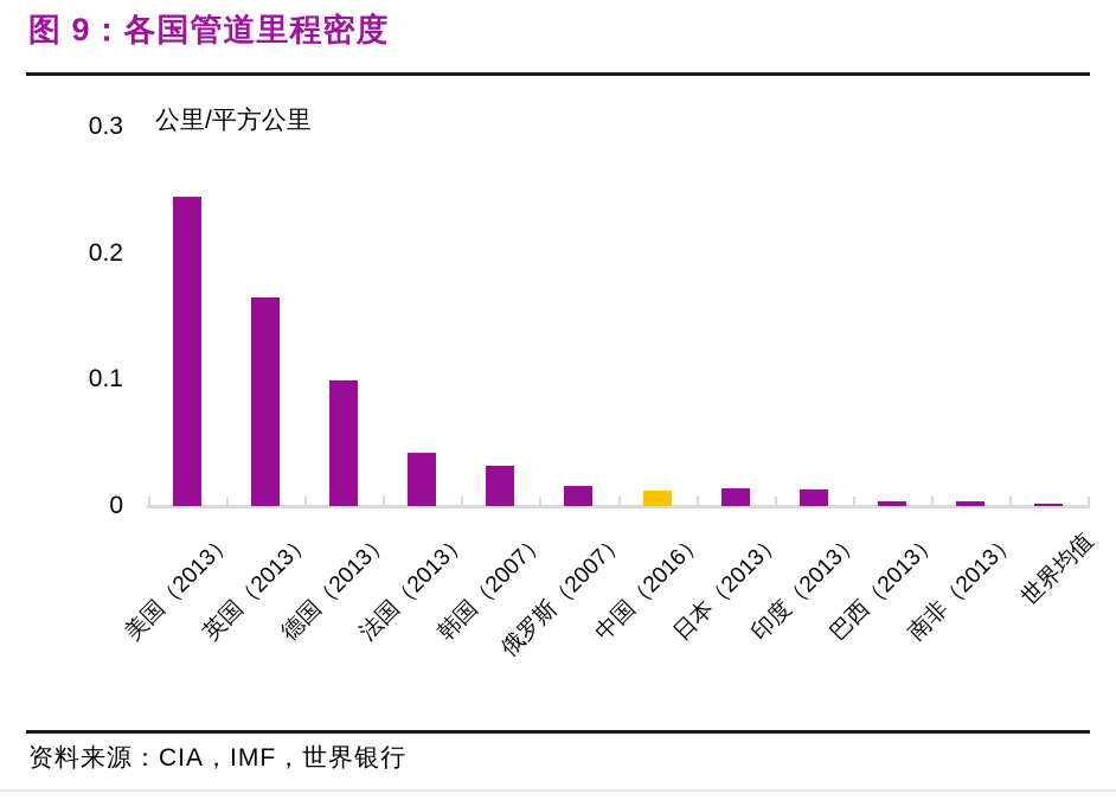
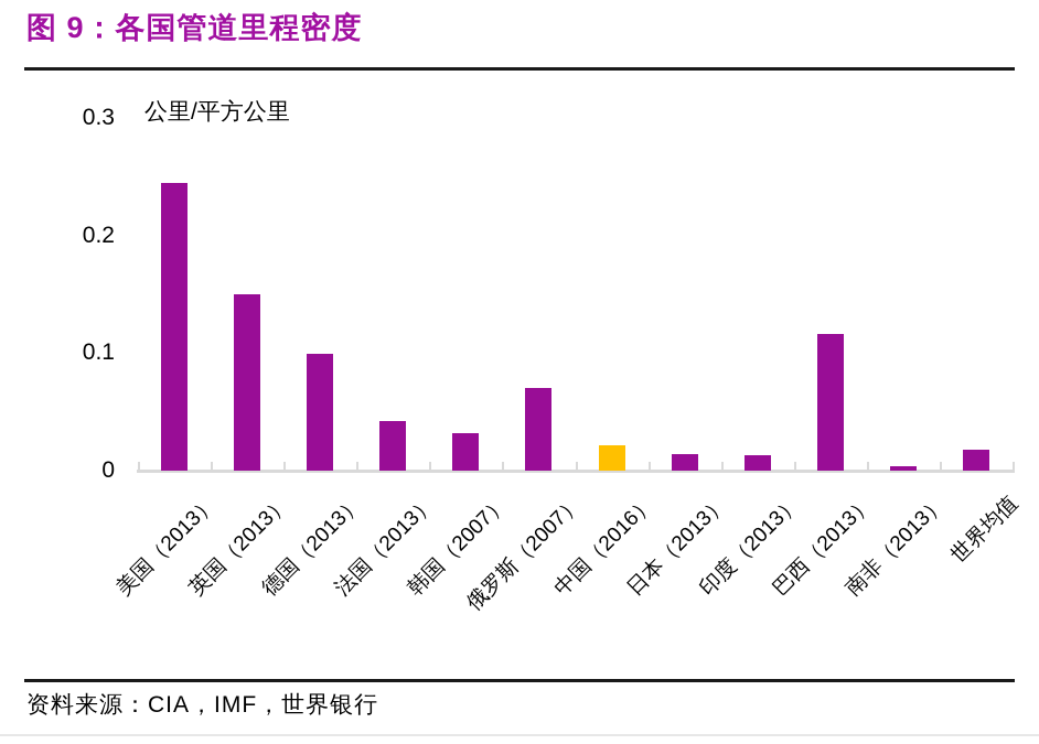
英国（2013）: 0.165 -> 0.150
俄罗斯（2007）: 0.016 -> 0.070
中国（2016）: 0.012 -> 0.022
巴西（2013）: 0.004 -> 0.116
世界均值: 0.002 -> 0.018
